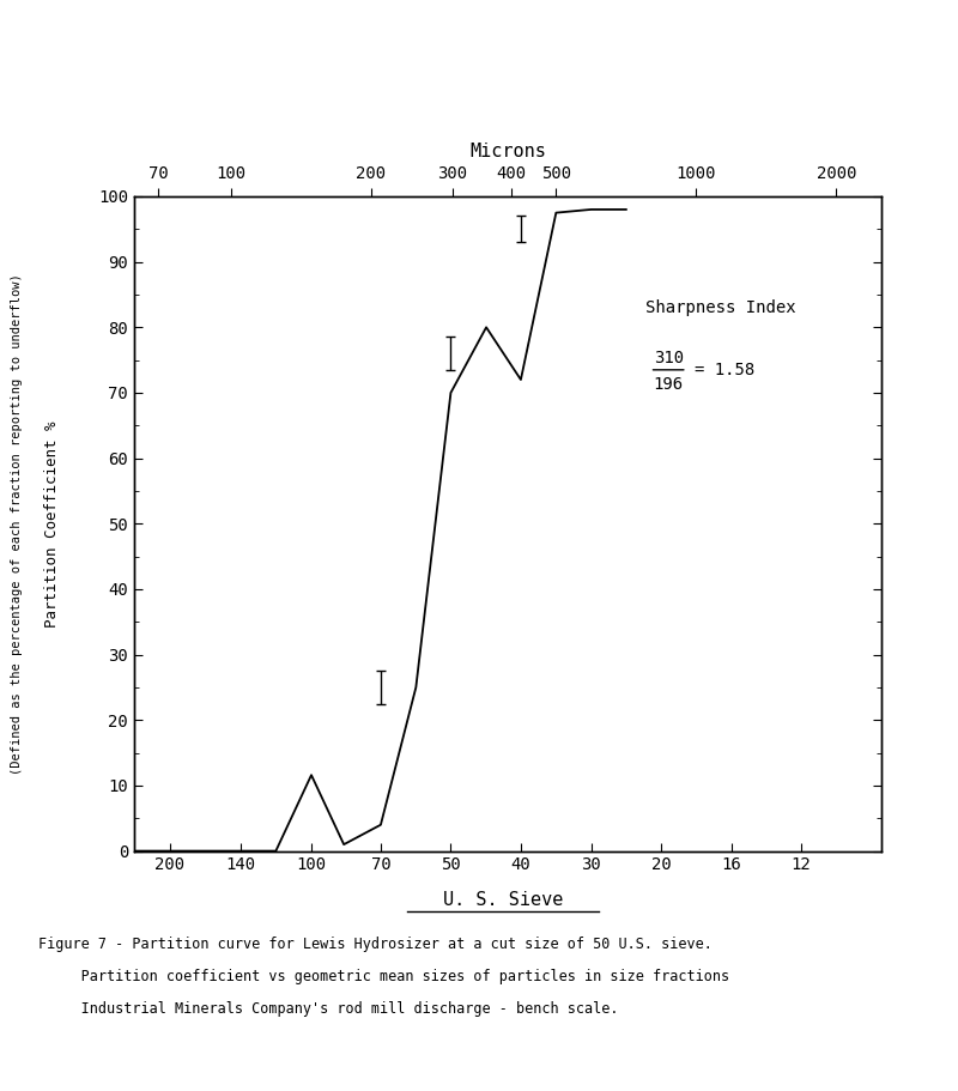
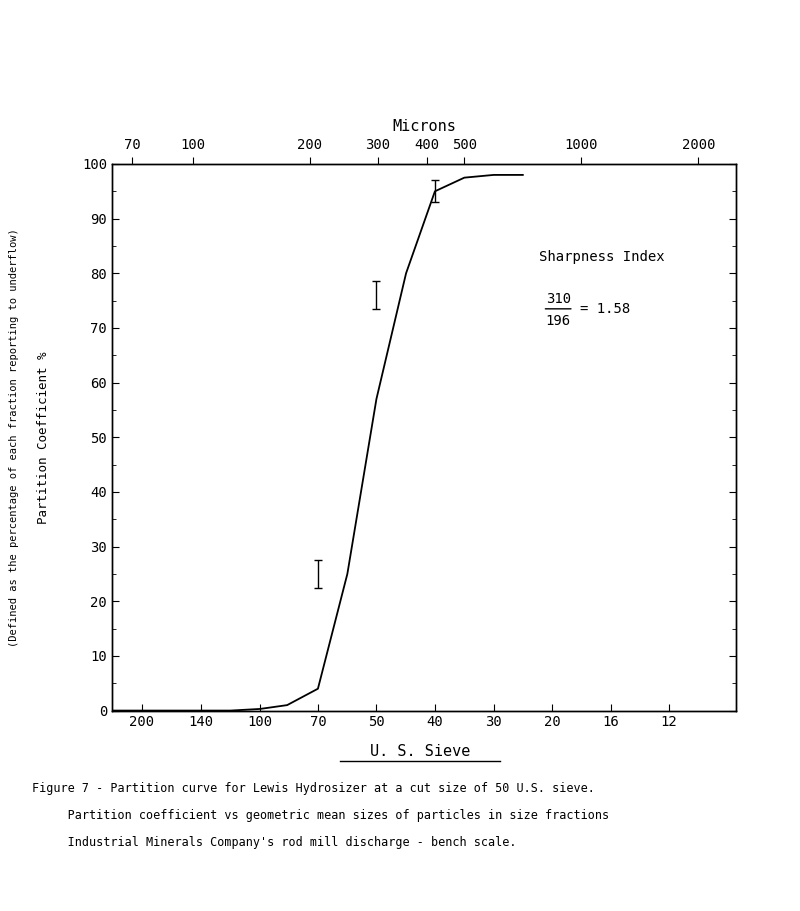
100: 11.6 -> 0.3
50: 70.0 -> 57.0
40: 72.0 -> 95.0
